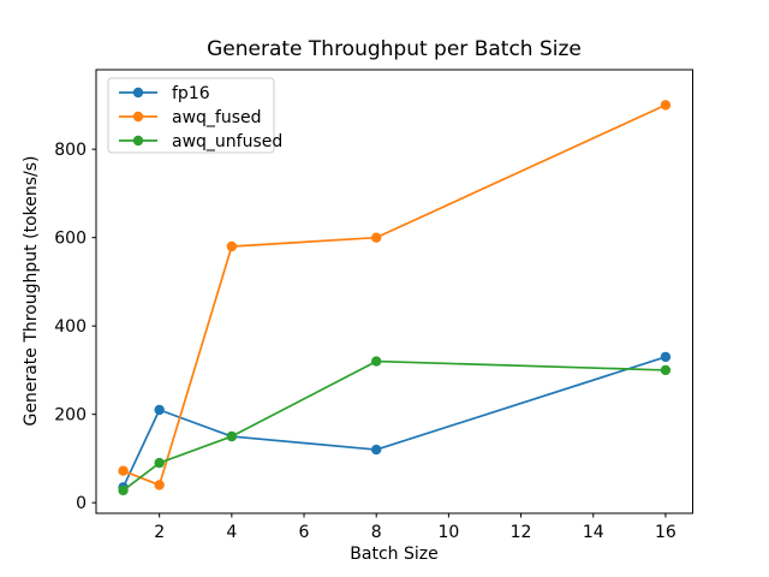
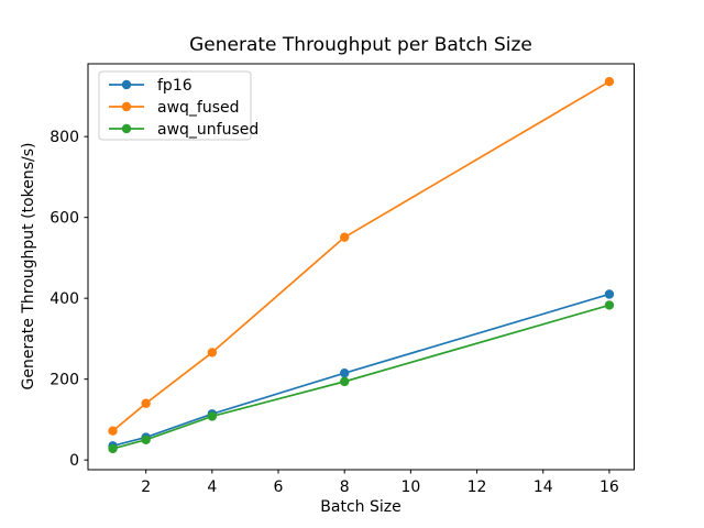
fp16/2: 210 -> 60
awq_fused/2: 40 -> 140
awq_unfused/2: 90 -> 50
fp16/4: 150 -> 110
awq_fused/4: 580 -> 270
awq_unfused/4: 150 -> 110
fp16/8: 120 -> 220
awq_fused/8: 600 -> 550
awq_unfused/8: 320 -> 190
fp16/16: 330 -> 410
awq_fused/16: 900 -> 940
awq_unfused/16: 300 -> 380
